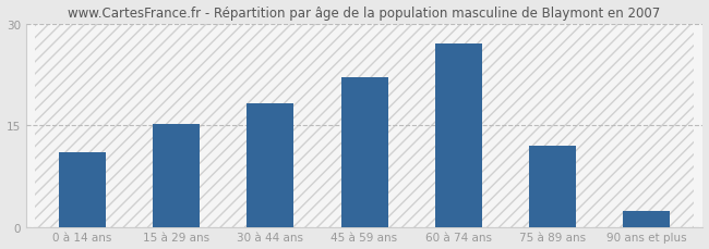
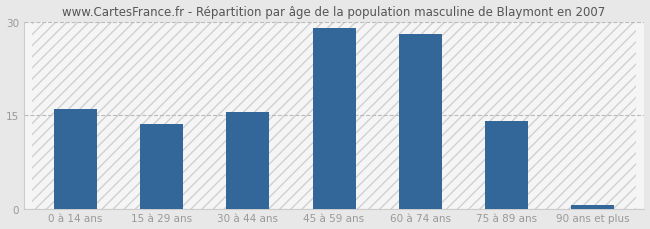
0 à 14 ans: 11.0 -> 16.0
15 à 29 ans: 15.2 -> 13.5
30 à 44 ans: 18.2 -> 15.5
45 à 59 ans: 22.0 -> 29.0
60 à 74 ans: 27.0 -> 28.0
75 à 89 ans: 12.0 -> 14.0
90 ans et plus: 2.4 -> 0.5
